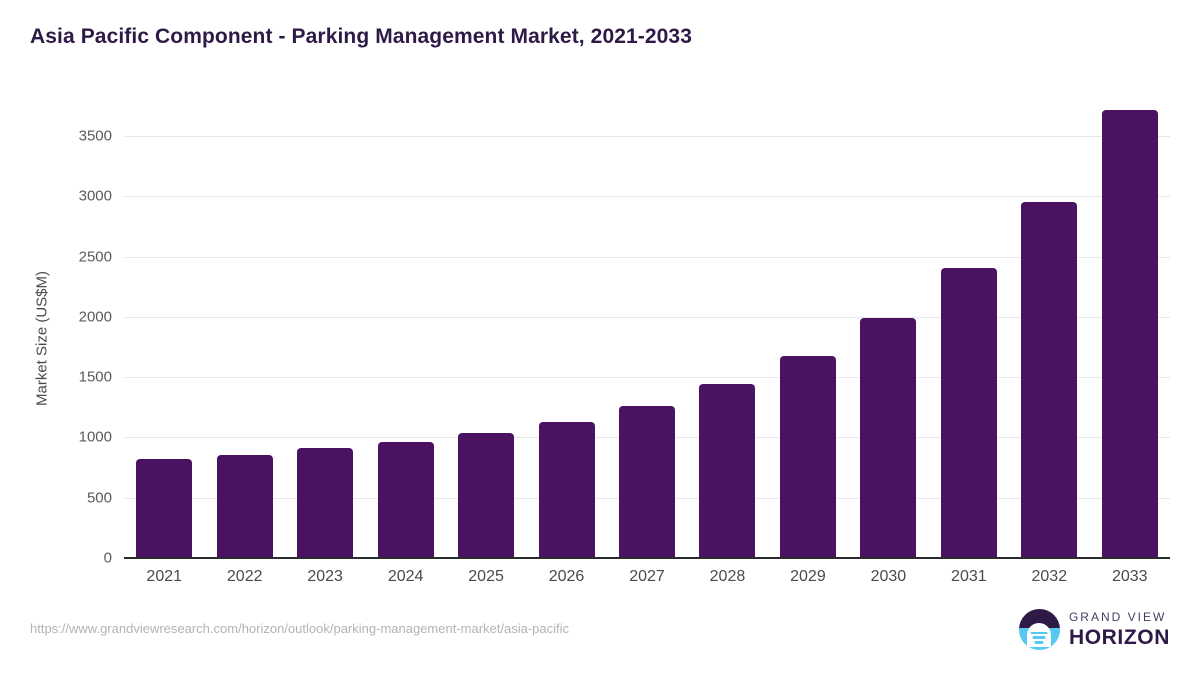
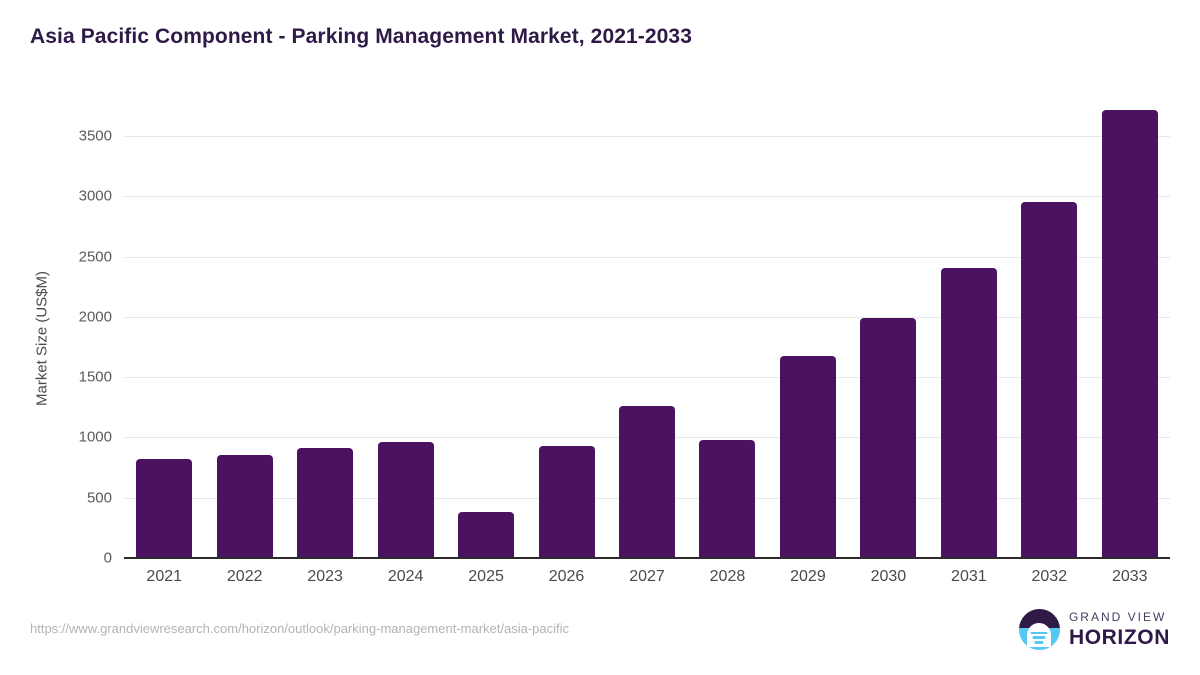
2025: 1040 -> 380
2026: 1130 -> 930
2028: 1440 -> 980
